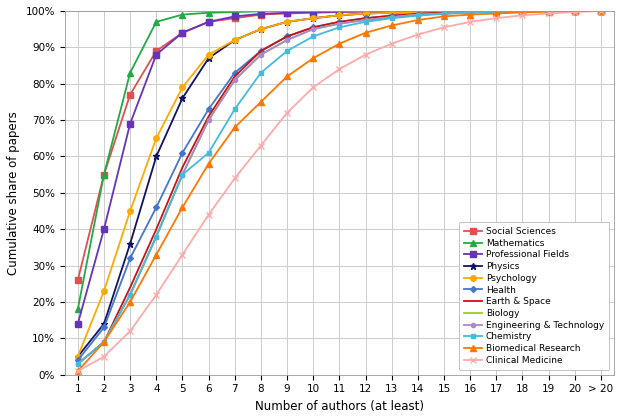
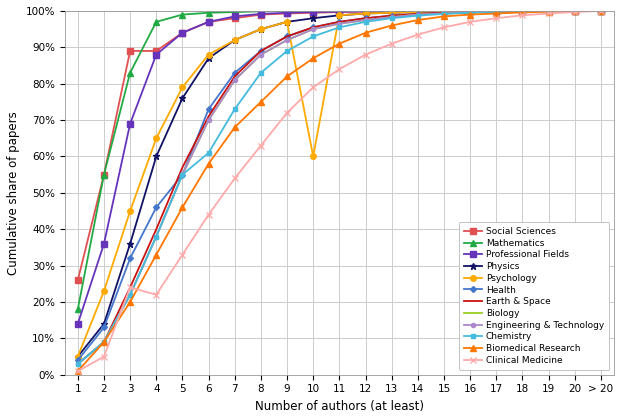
Professional Fields/2: 40.0% -> 36.0%
Social Sciences/3: 77.0% -> 89.0%
Clinical Medicine/3: 12.0% -> 24.0%
Health/5: 61.0% -> 55.0%
Psychology/10: 98.0% -> 60.0%
